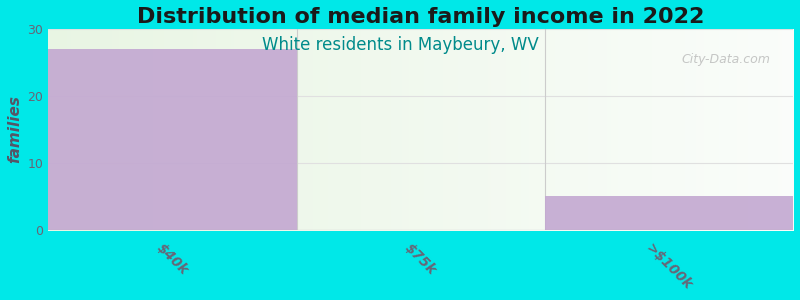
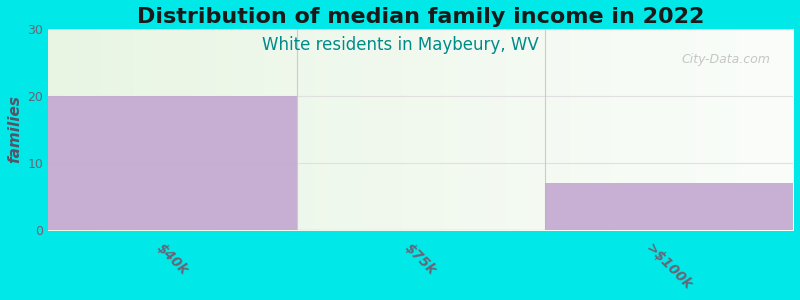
$40k: 27 -> 20
>$100k: 5 -> 7
